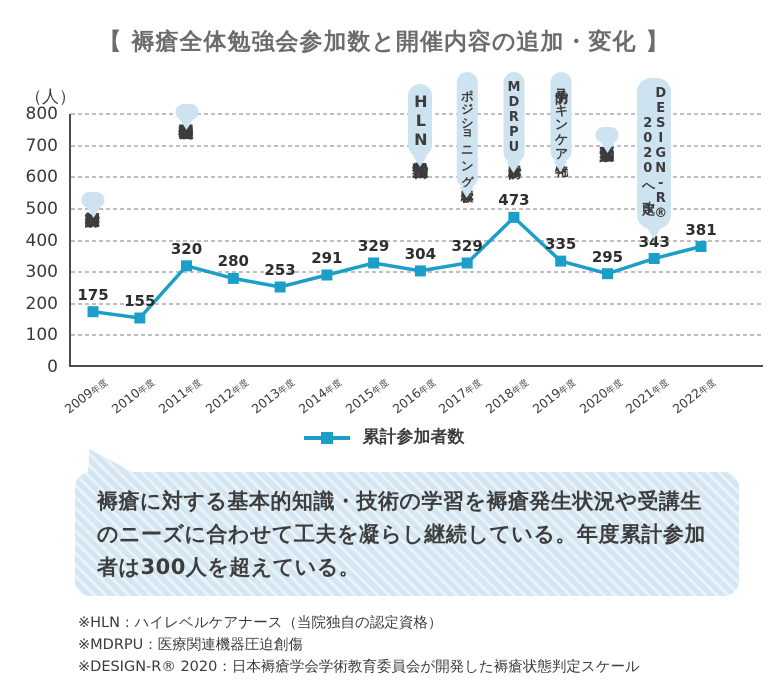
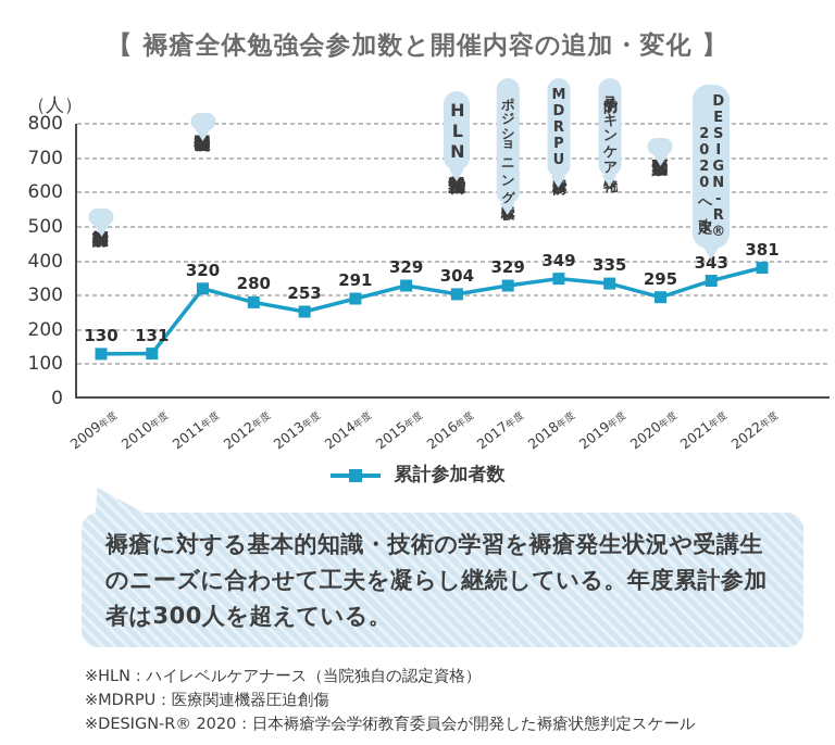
2009年度: 175 -> 130
2010年度: 155 -> 131
2018年度: 473 -> 349
